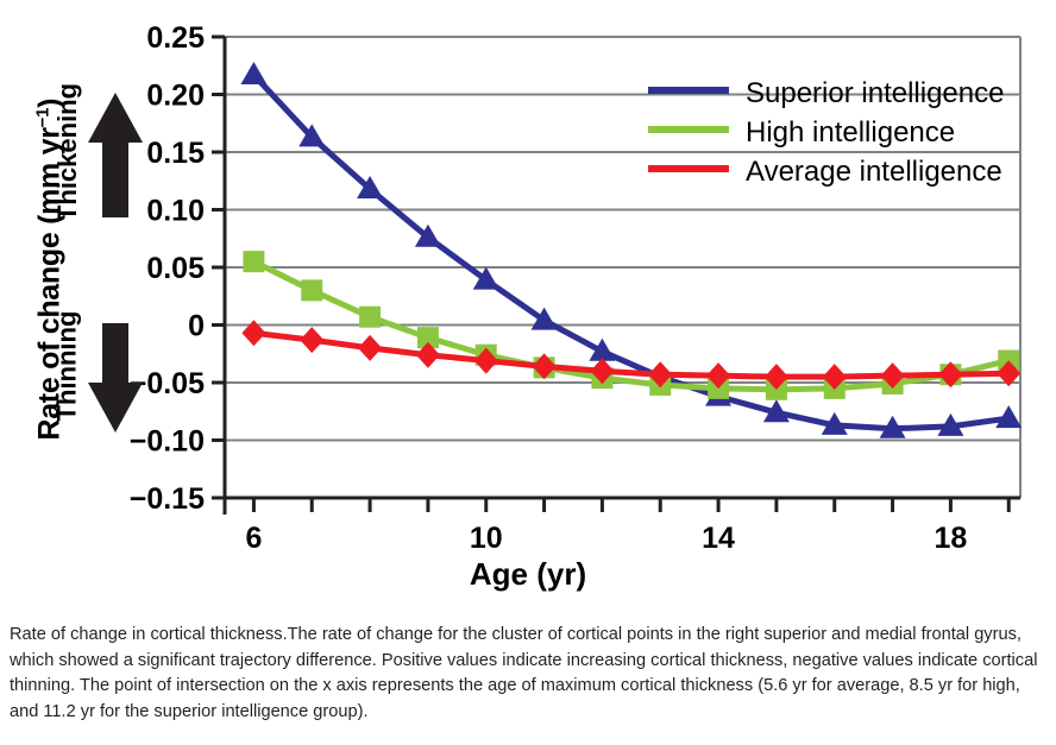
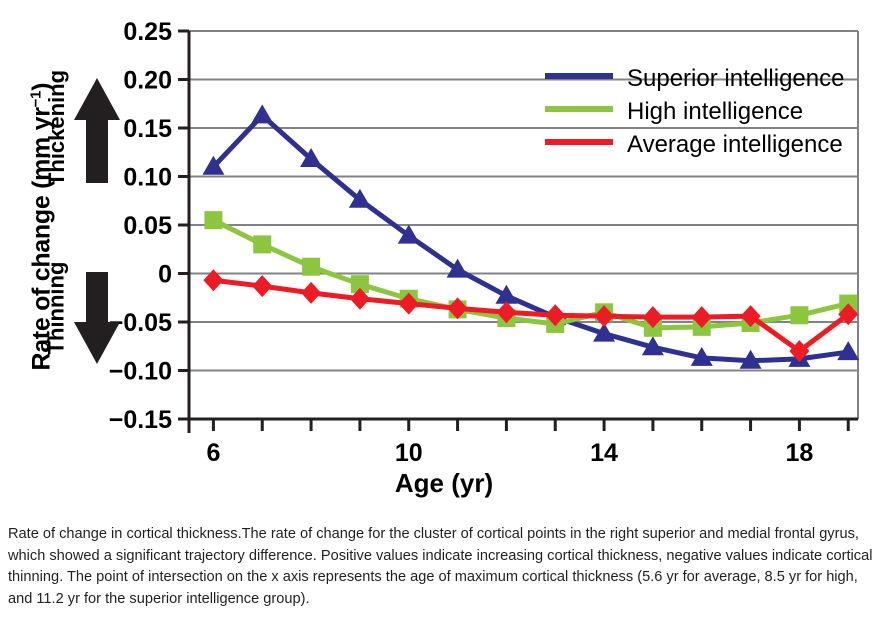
Superior intelligence/6: 0.22 -> 0.11
High intelligence/14: -0.06 -> -0.04
Average intelligence/18: -0.04 -> -0.08
